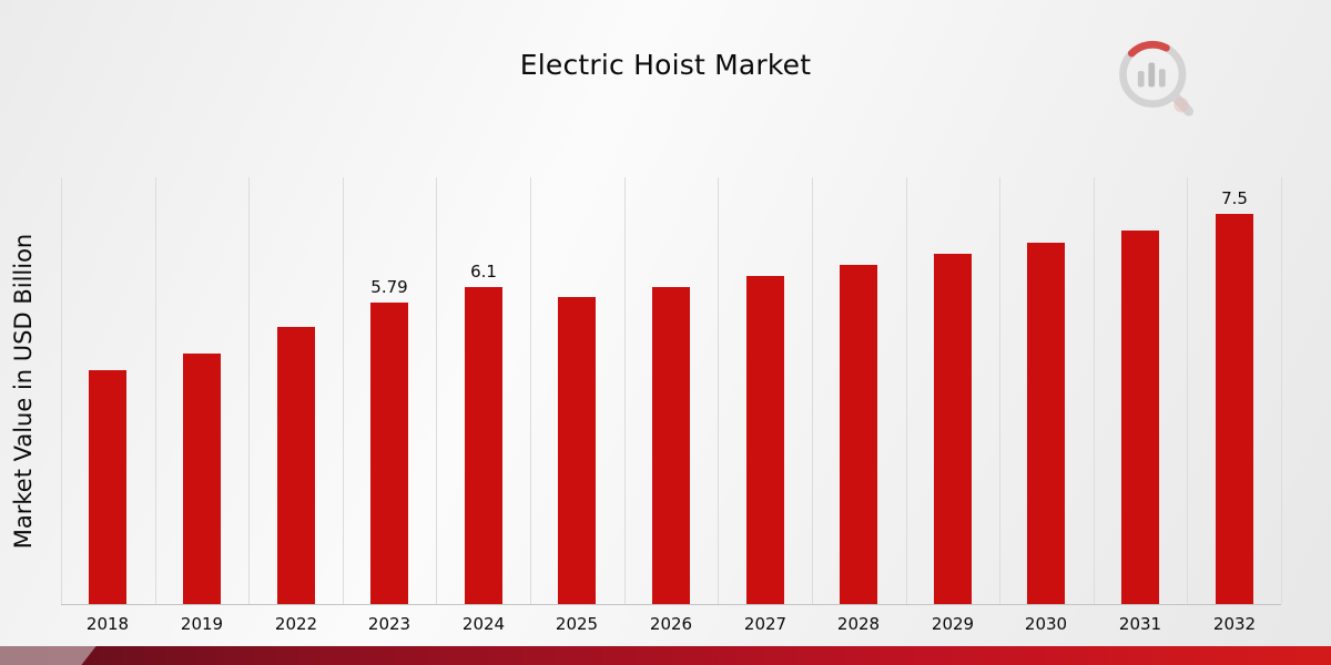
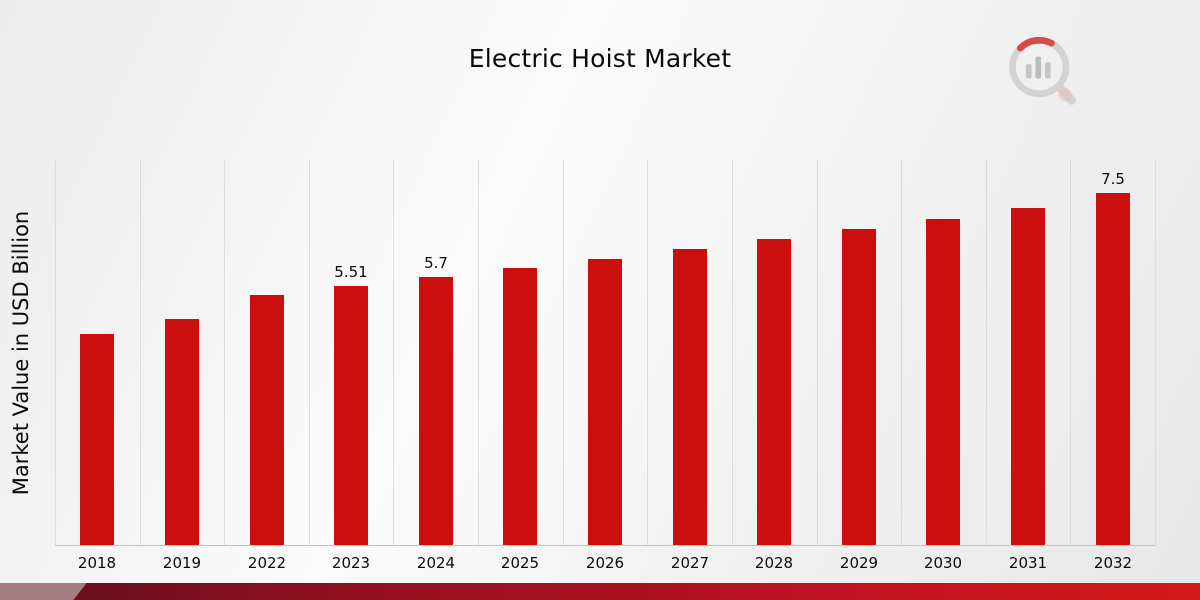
2023: 5.79 -> 5.51
2024: 6.1 -> 5.7
